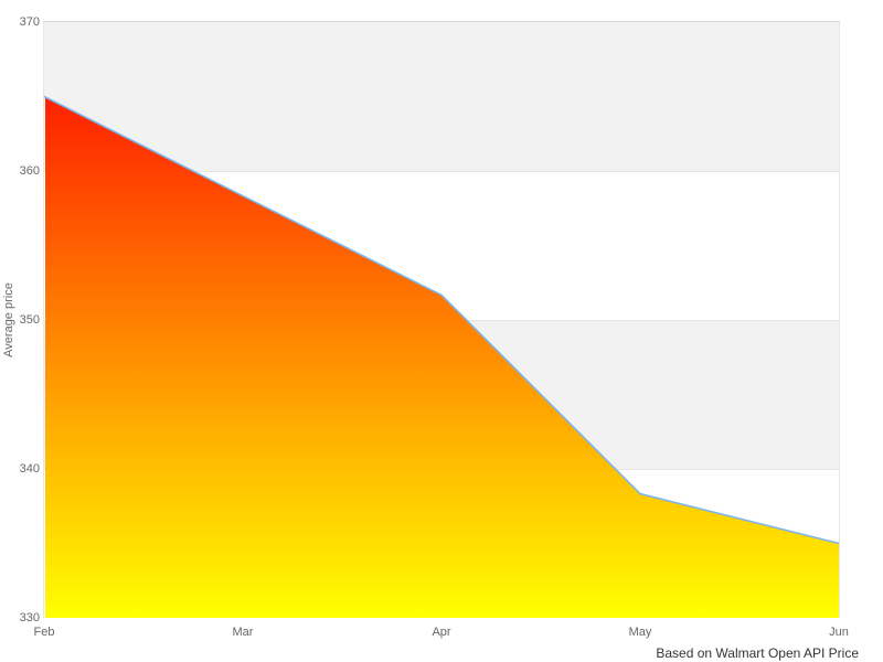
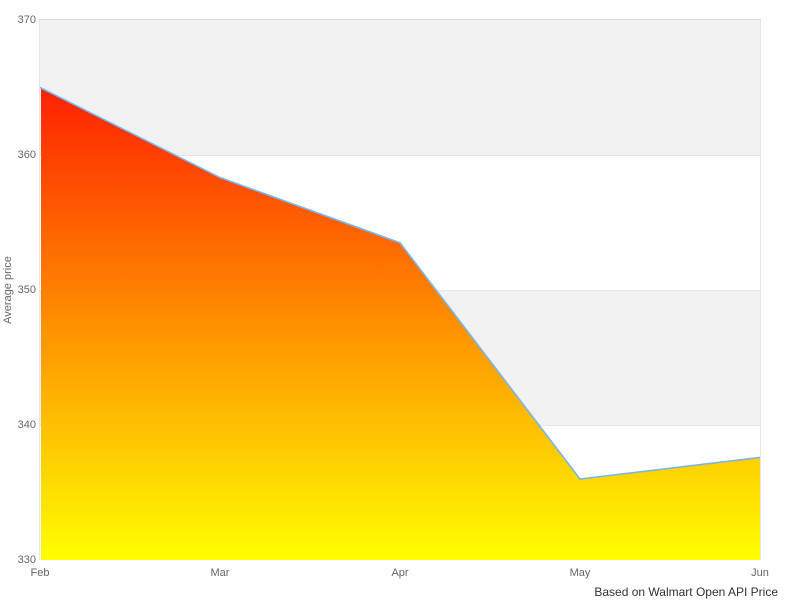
Apr: 351.7 -> 353.5
May: 338.3 -> 336.0
Jun: 335.0 -> 337.6
